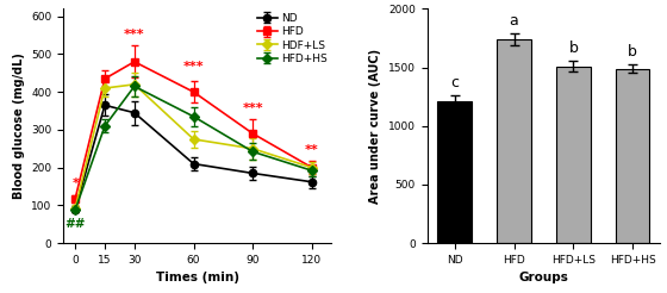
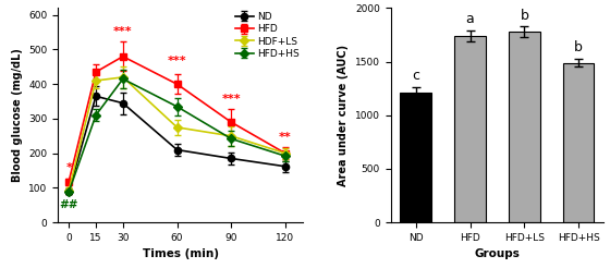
HFD+LS: 1510 -> 1780
